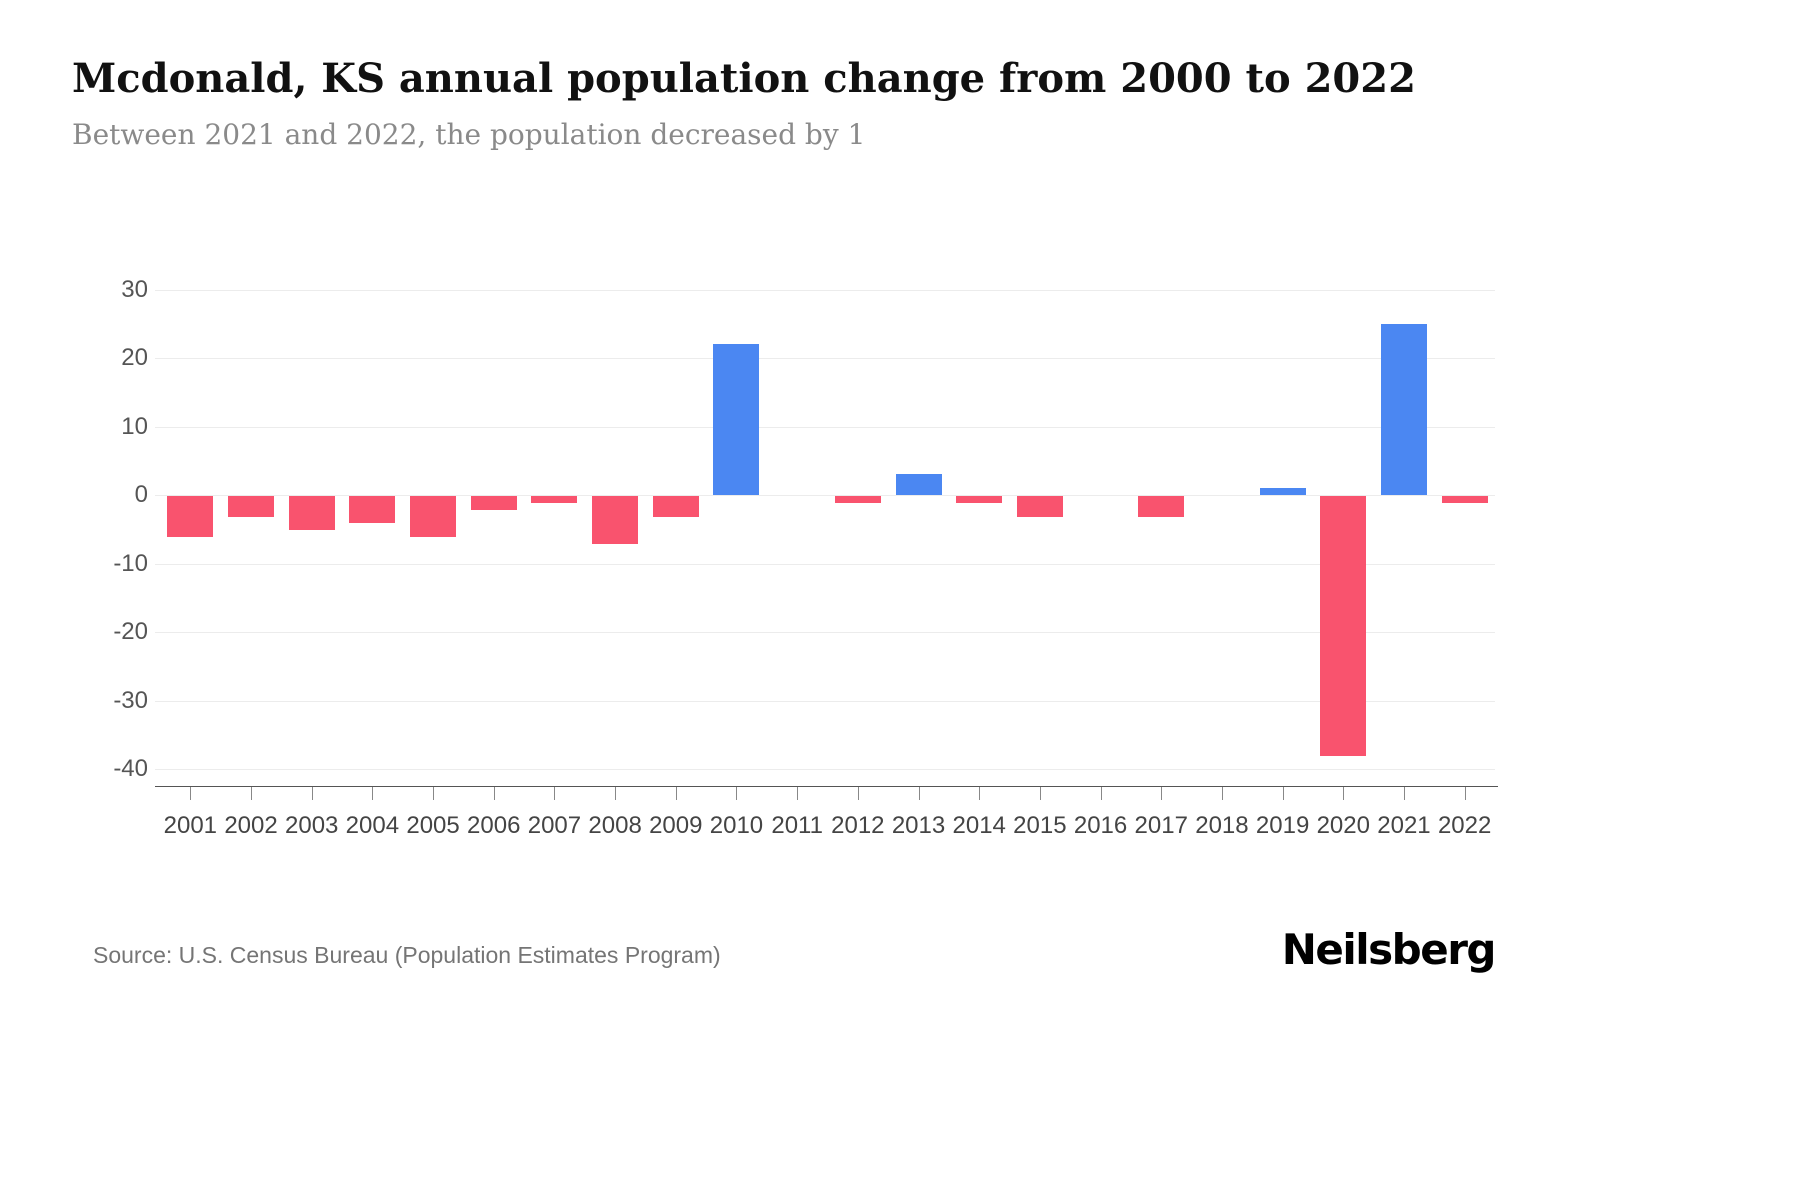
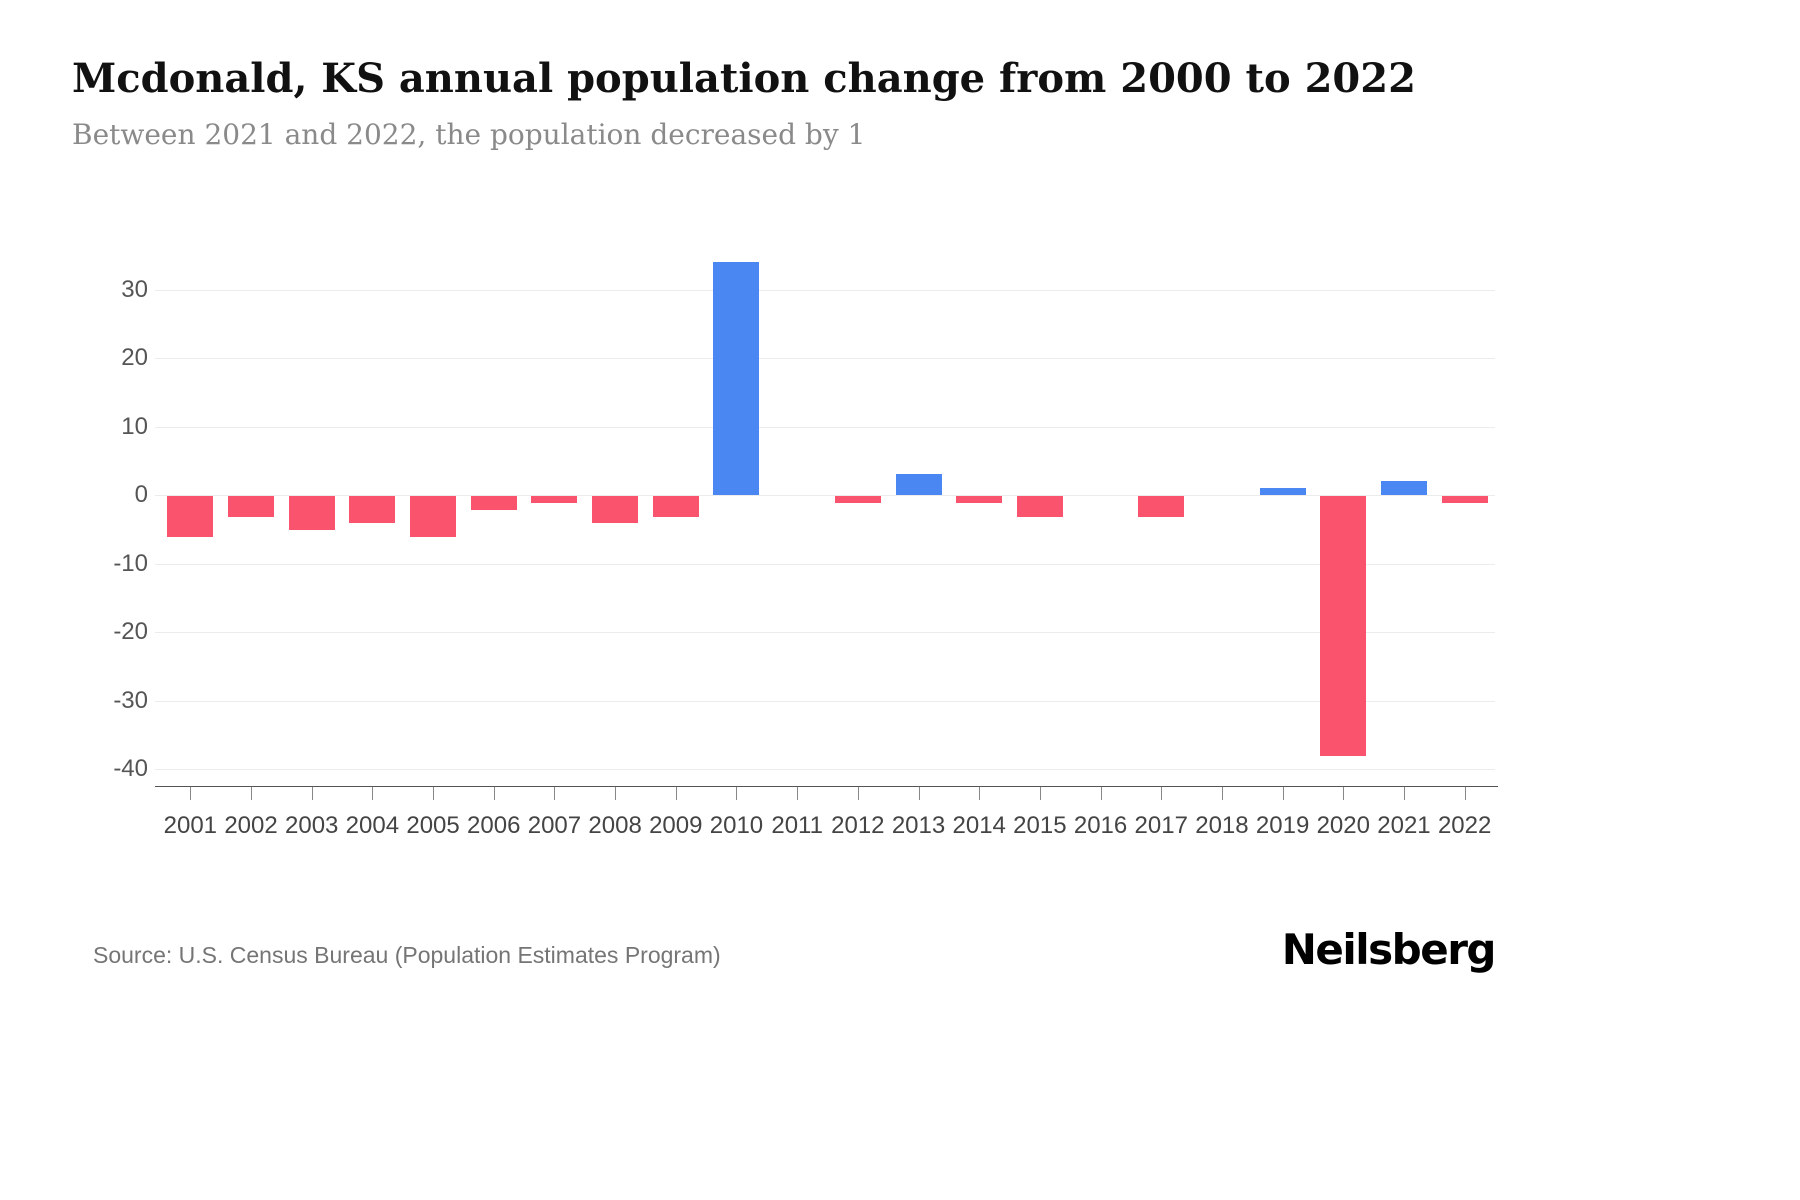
2008: -7 -> -4
2010: 22 -> 34
2021: 25 -> 2
